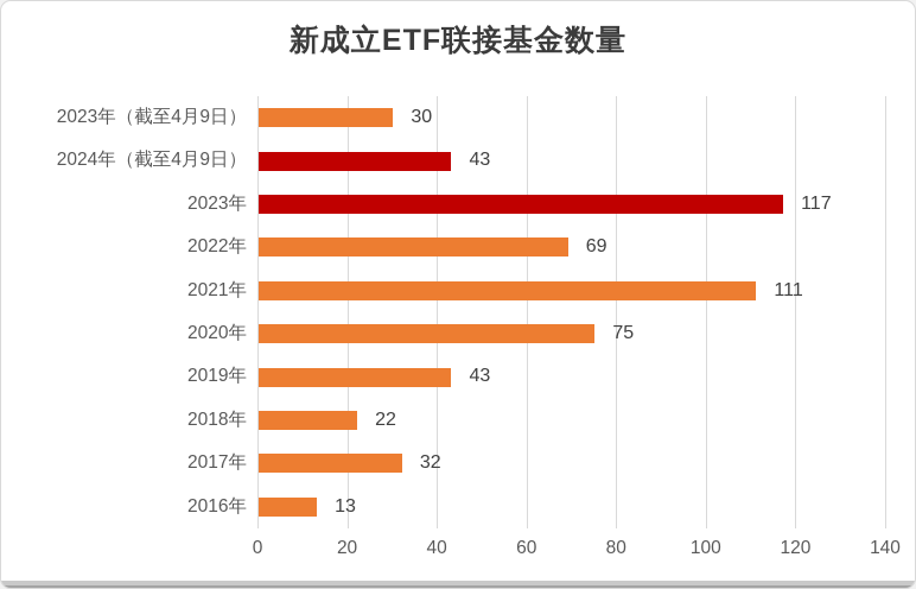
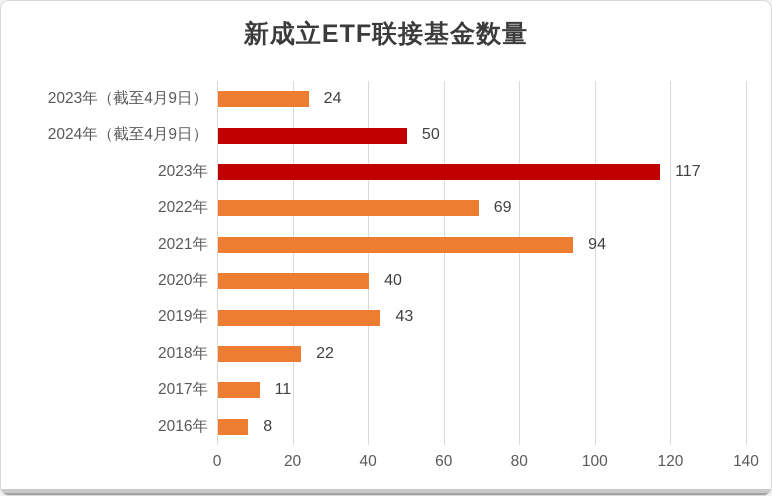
2023年（截至4月9日）: 30 -> 24
2024年（截至4月9日）: 43 -> 50
2021年: 111 -> 94
2020年: 75 -> 40
2017年: 32 -> 11
2016年: 13 -> 8
